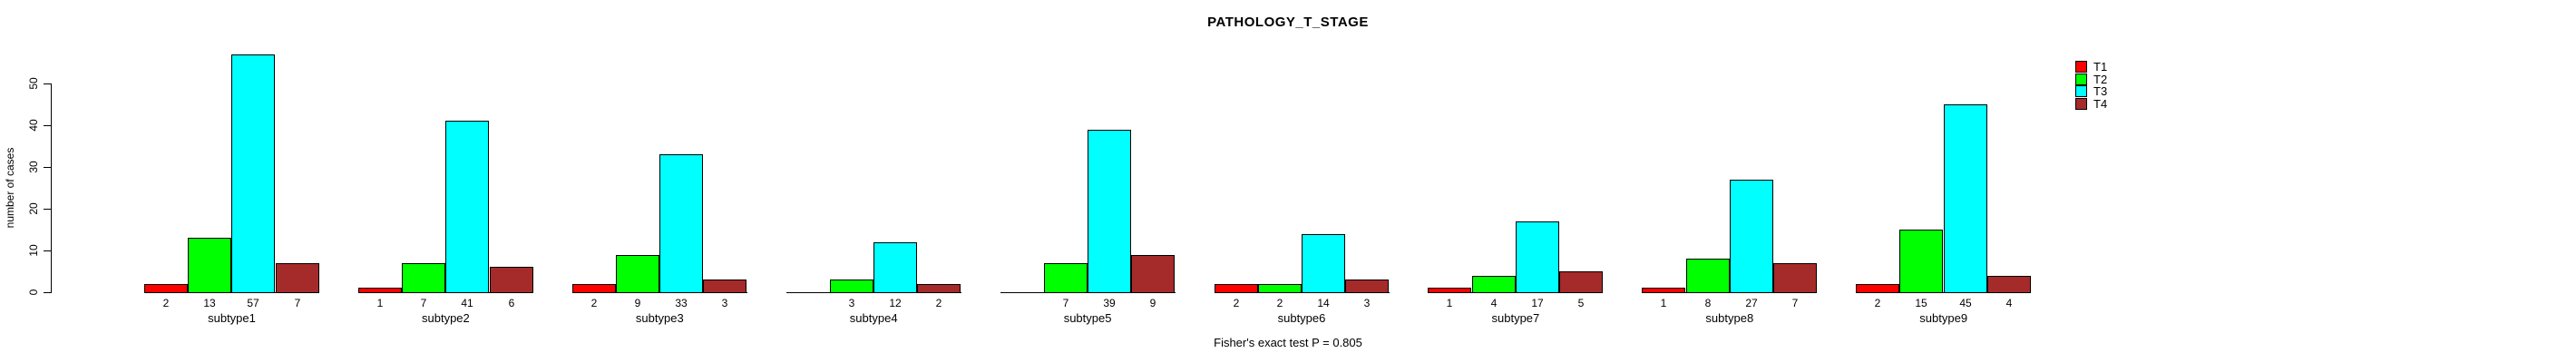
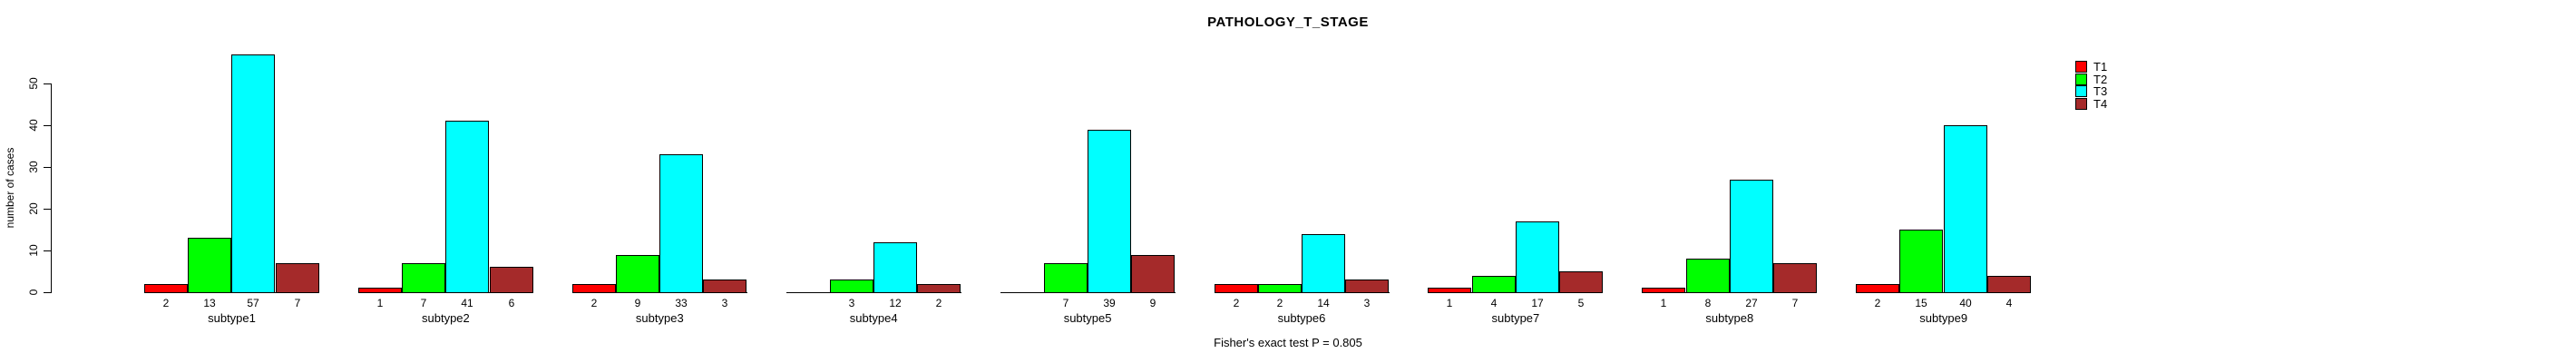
T3/subtype9: 45 -> 40
